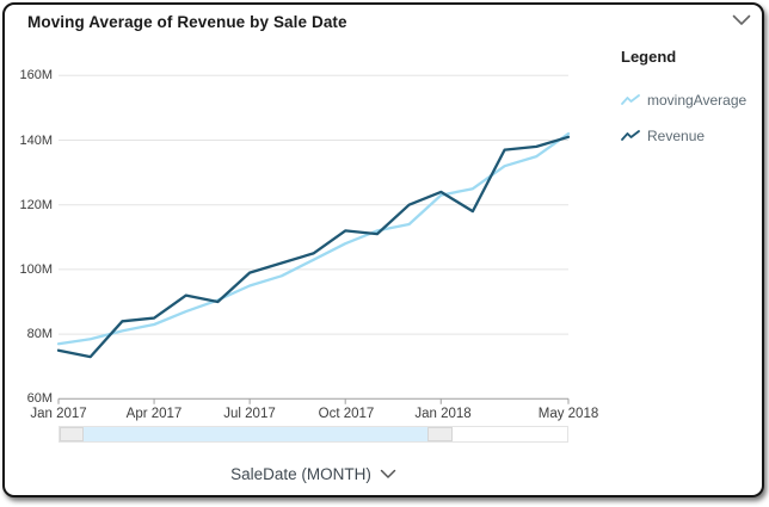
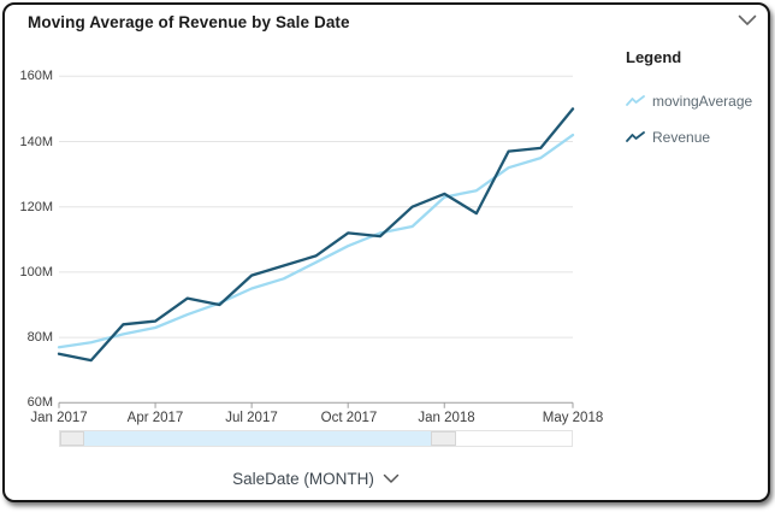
Revenue/May 2018: 141M -> 150M
